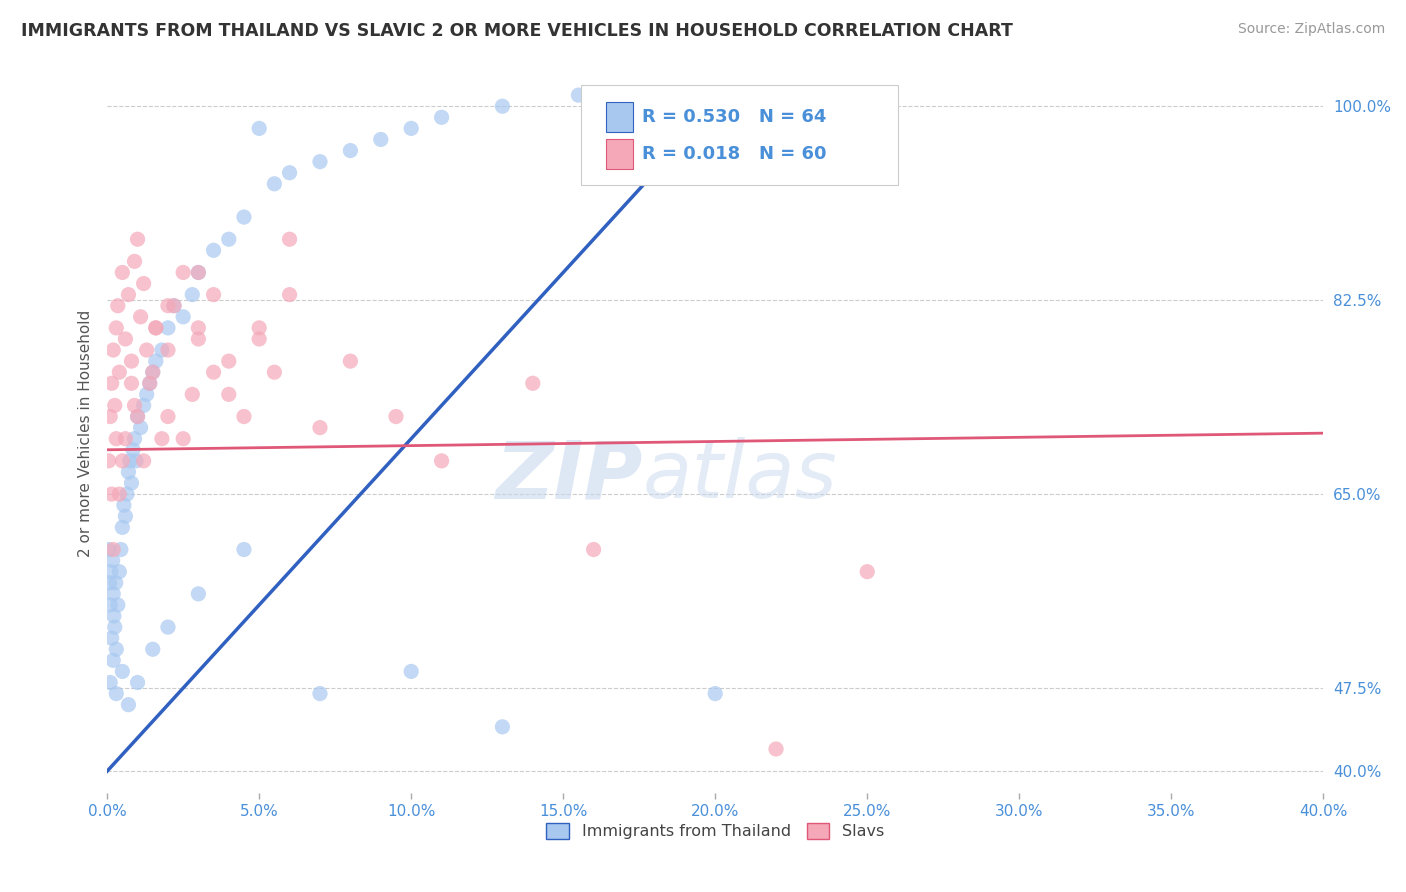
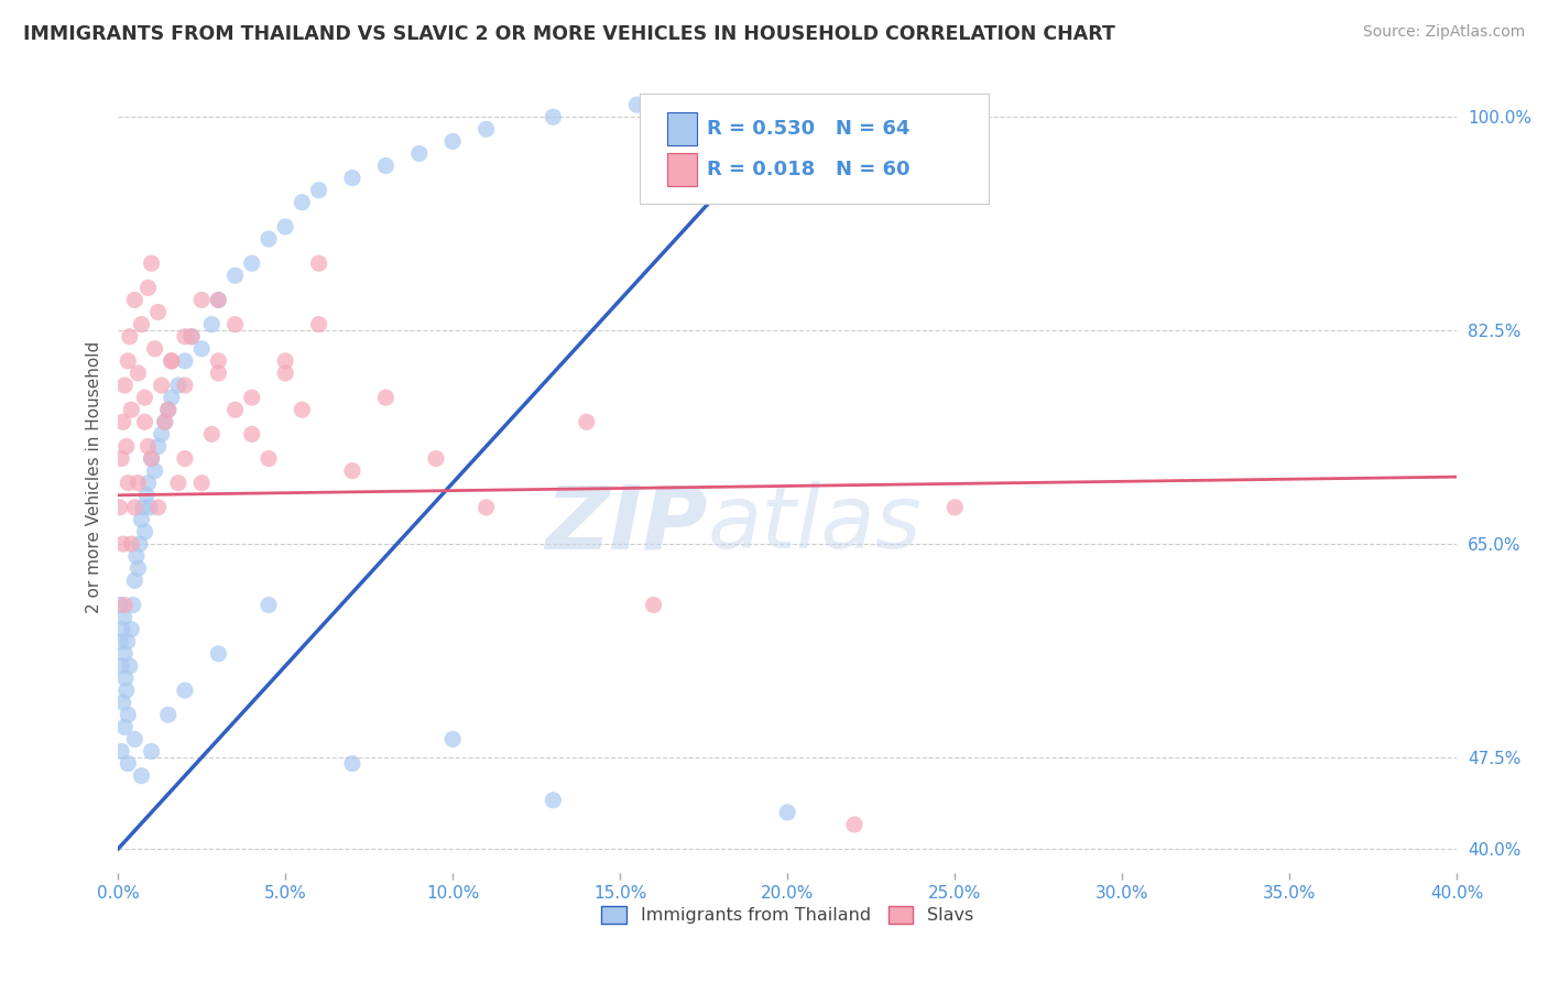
Immigrants from Thailand/5.0%: 98% -> 91%
Immigrants from Thailand/20.0%: 47% -> 43%
Slavs/25.0%: 58% -> 68%
